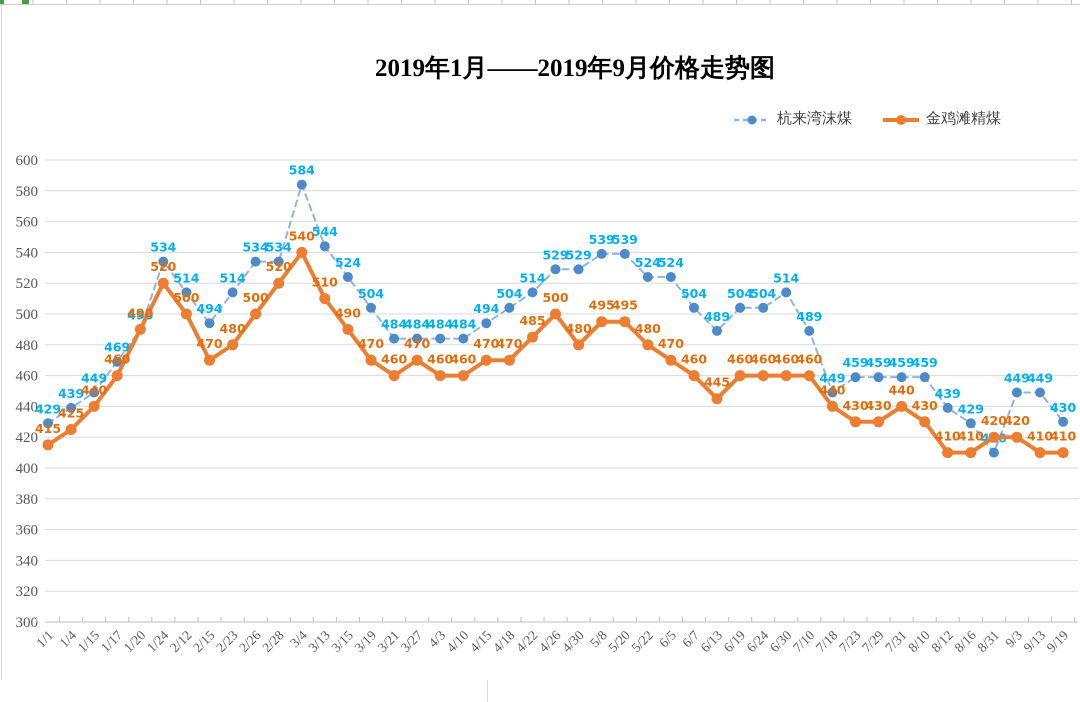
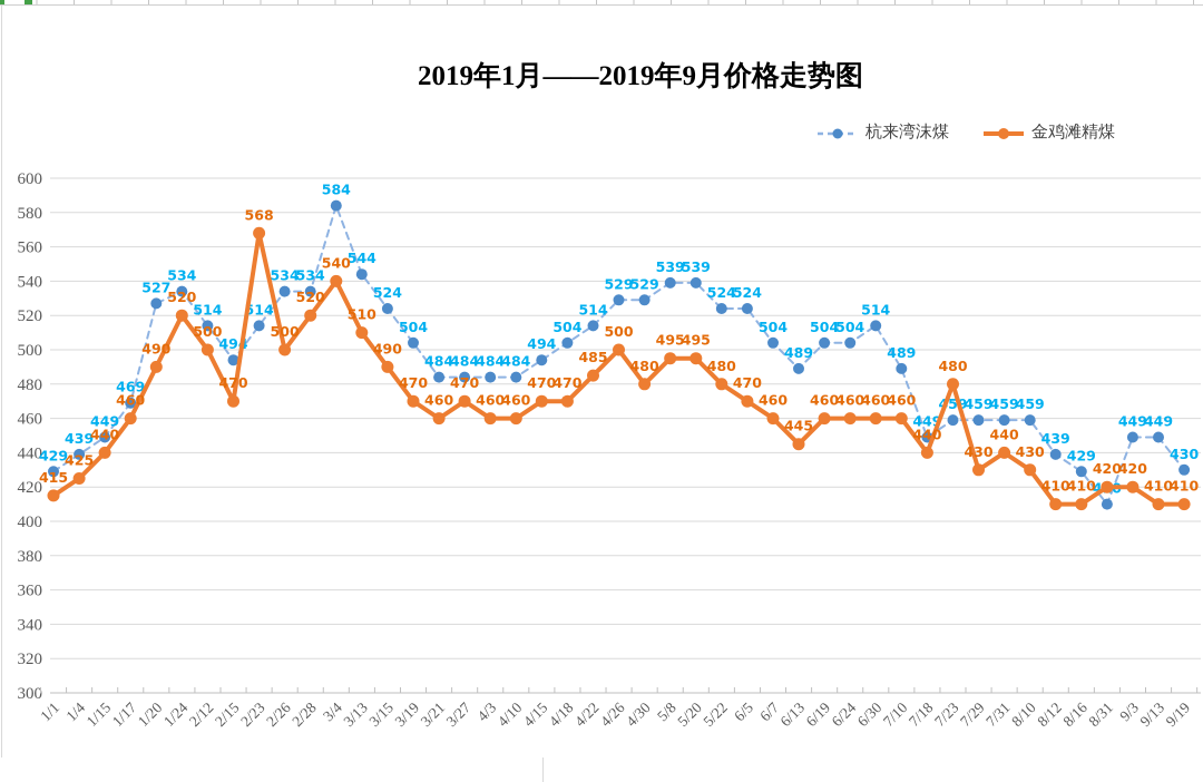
杭来湾沫煤/1/20: 490 -> 527
金鸡滩精煤/2/23: 480 -> 568
金鸡滩精煤/7/23: 430 -> 480
